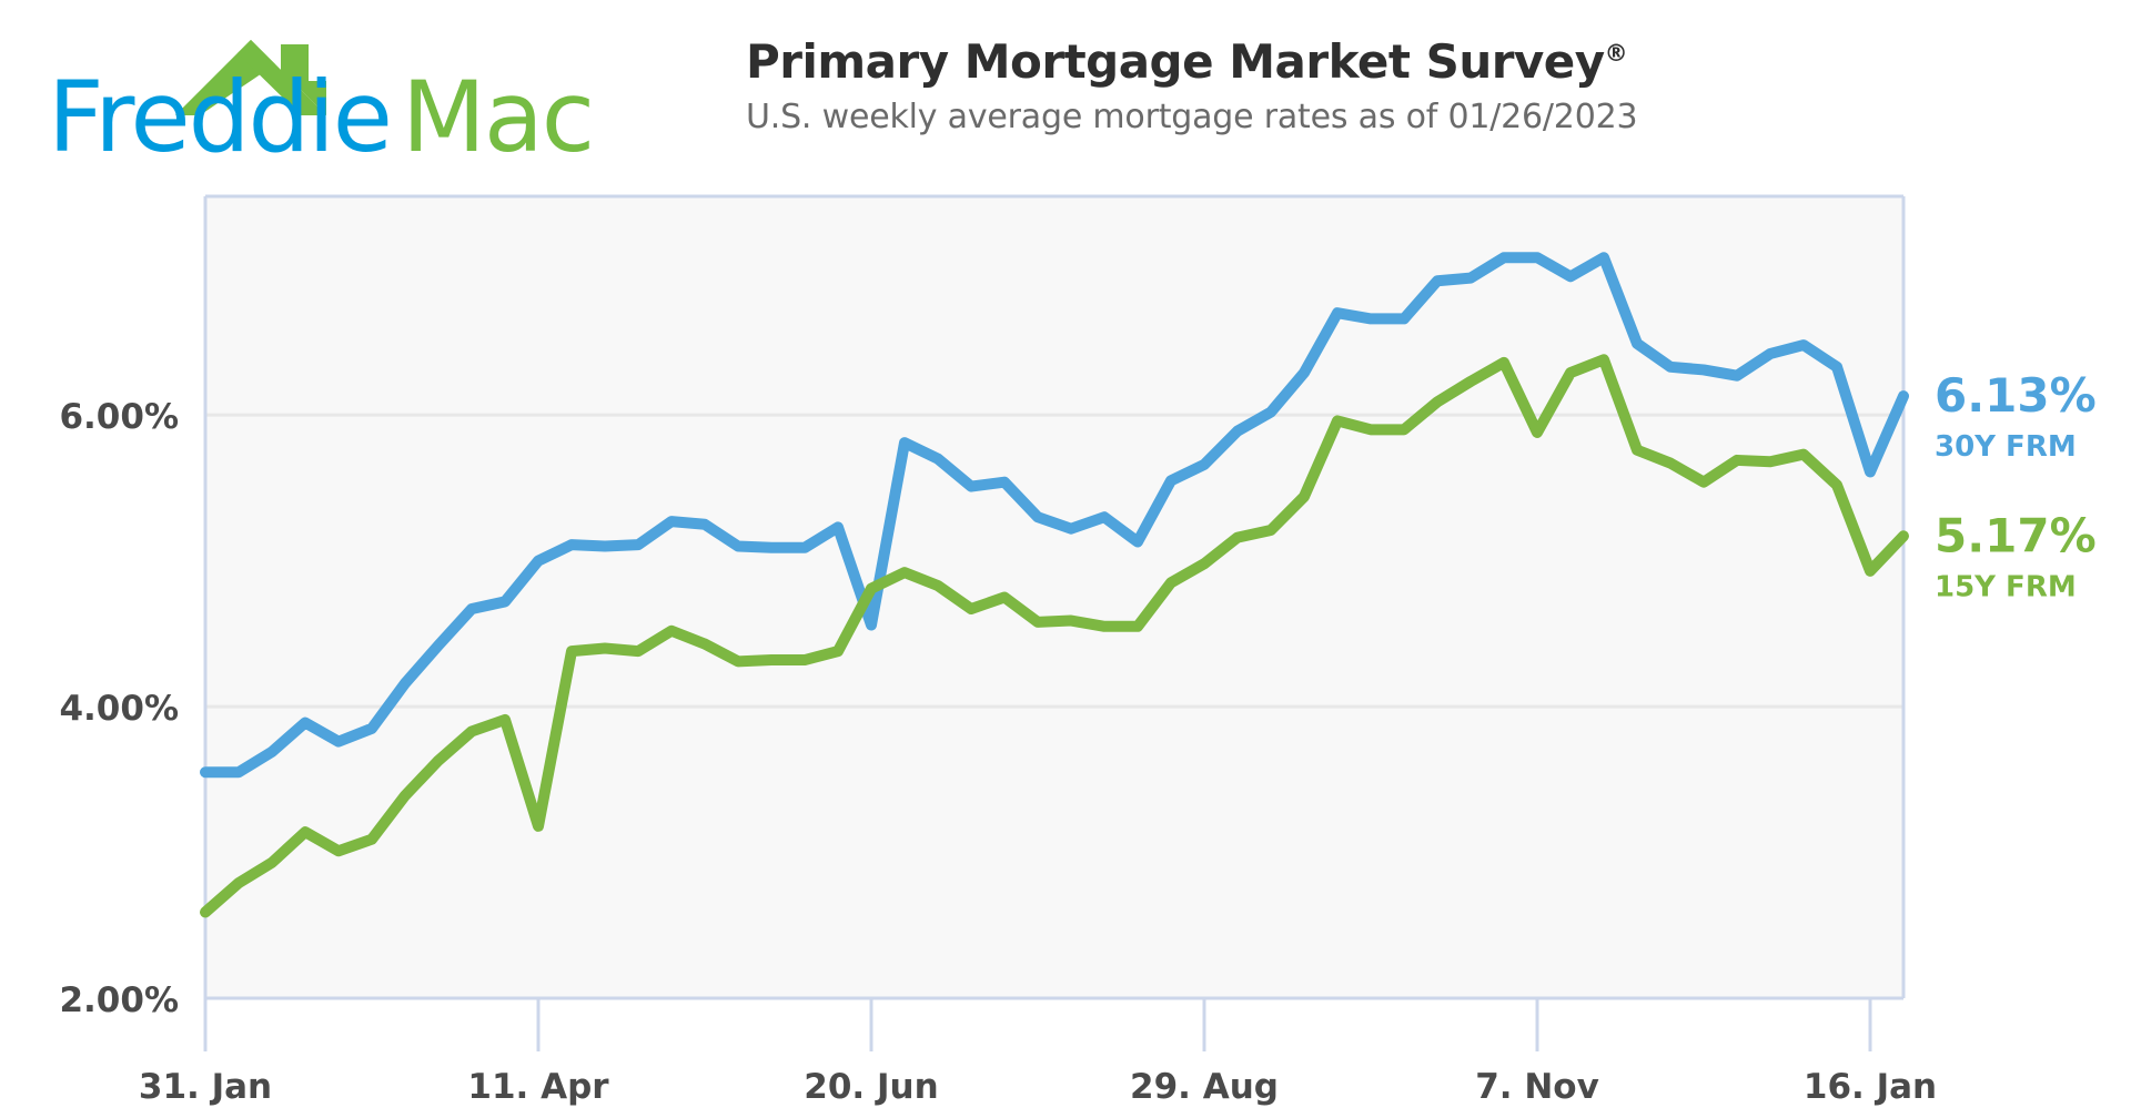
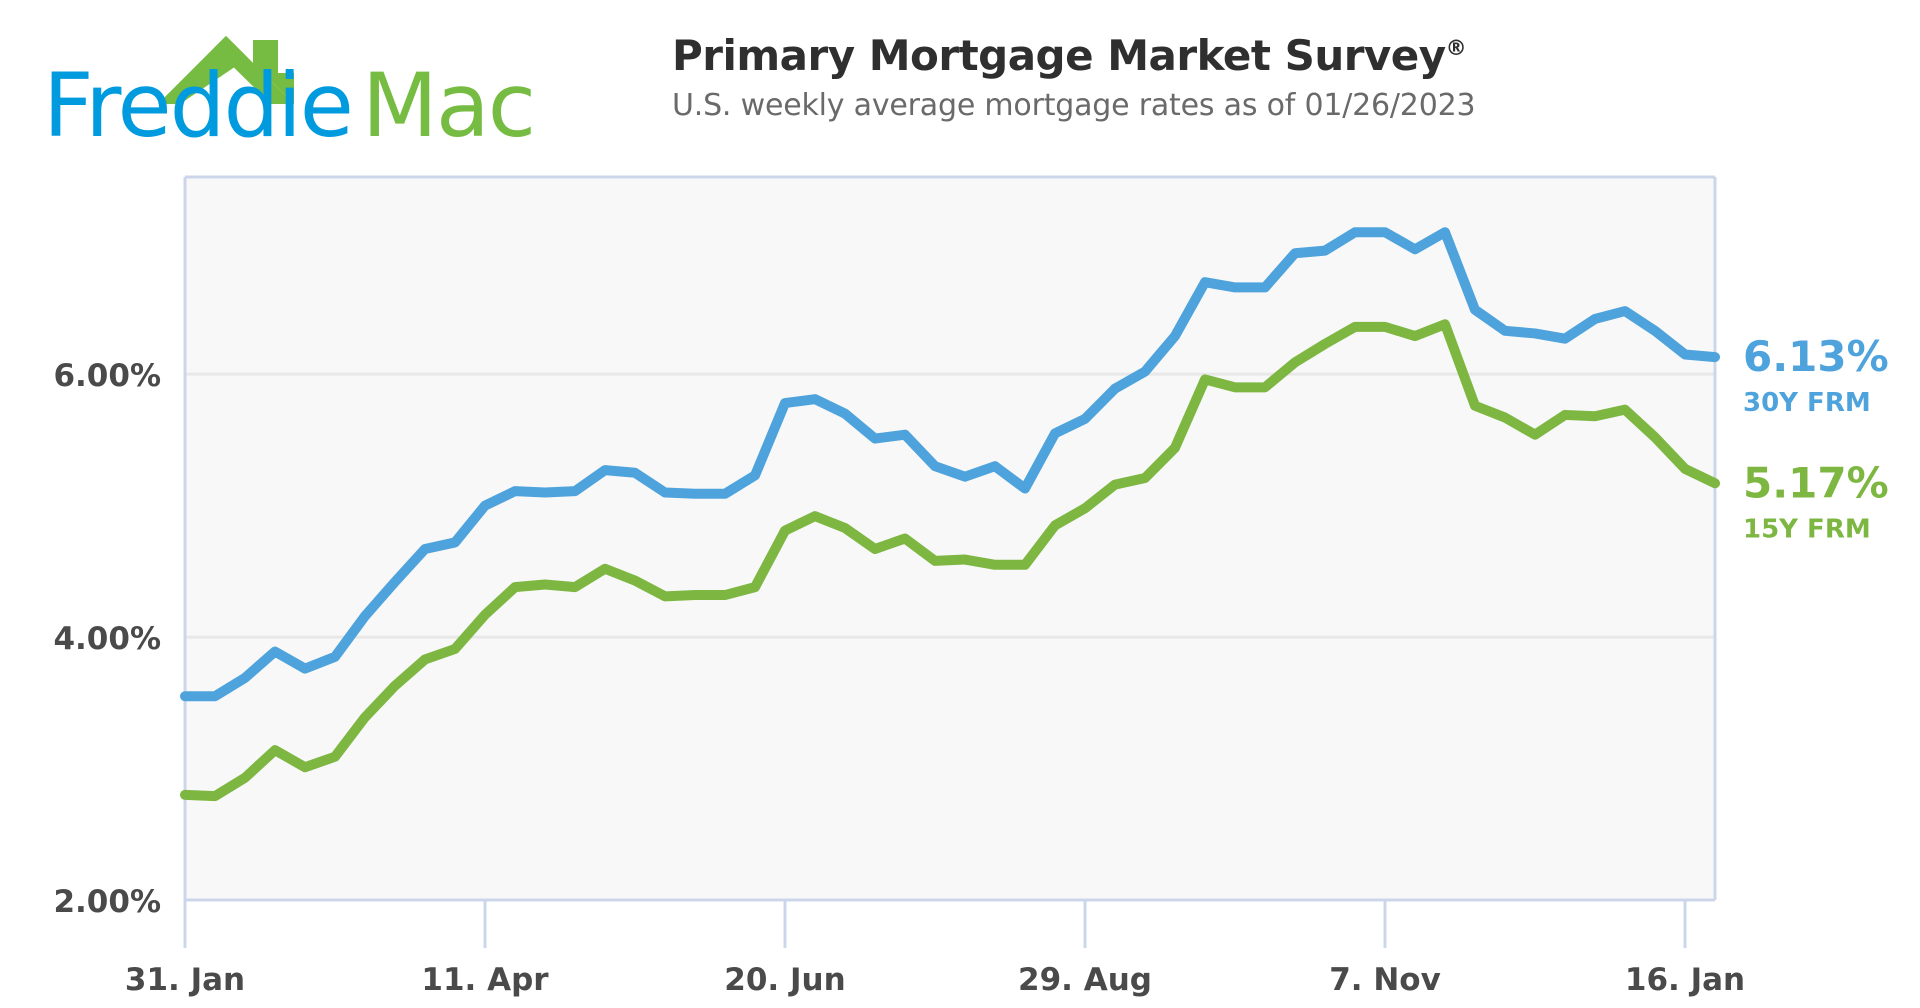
15Y FRM/31. Jan: 2.59% -> 2.80%
15Y FRM/11. Apr: 3.18% -> 4.17%
30Y FRM/20. Jun: 4.56% -> 5.78%
15Y FRM/7. Nov: 5.88% -> 6.36%
30Y FRM/16. Jan: 5.61% -> 6.15%
15Y FRM/16. Jan: 4.93% -> 5.28%
